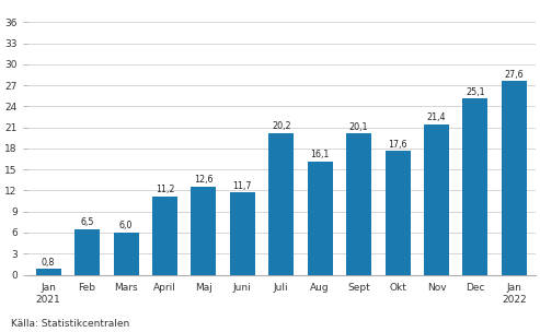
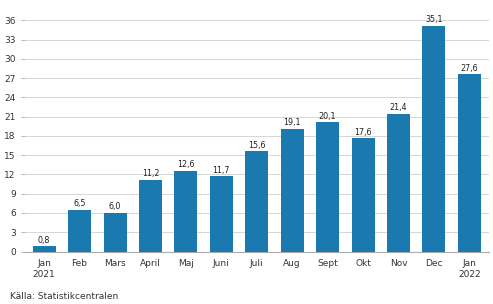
Juli: 20,2 -> 15,6
Aug: 16,1 -> 19,1
Dec: 25,1 -> 35,1
